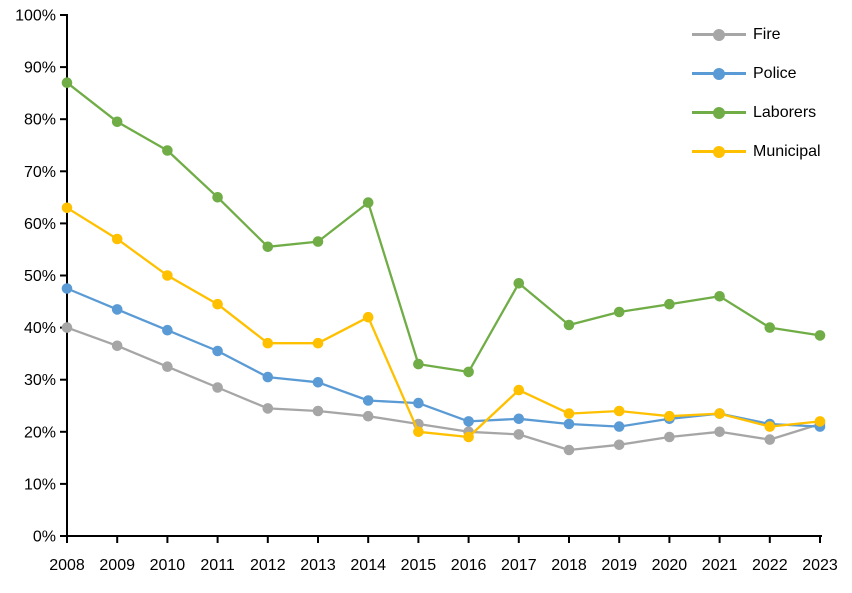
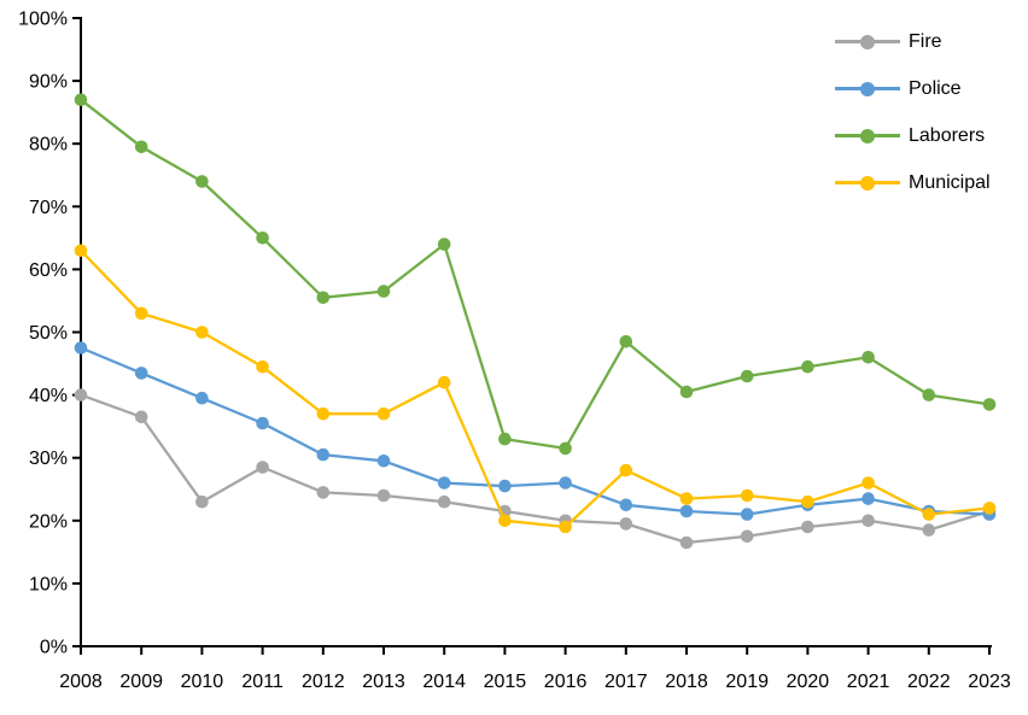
Municipal/2009: 57% -> 53%
Fire/2010: 32% -> 23%
Police/2016: 22% -> 26%
Municipal/2021: 24% -> 26%
